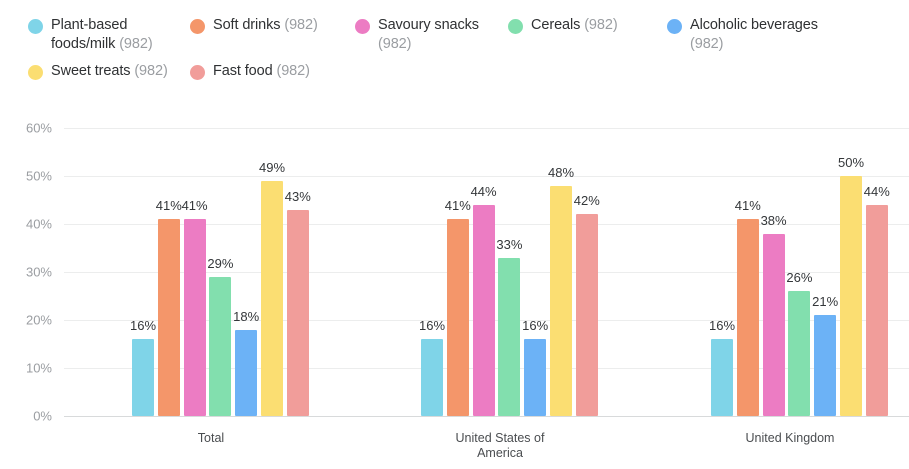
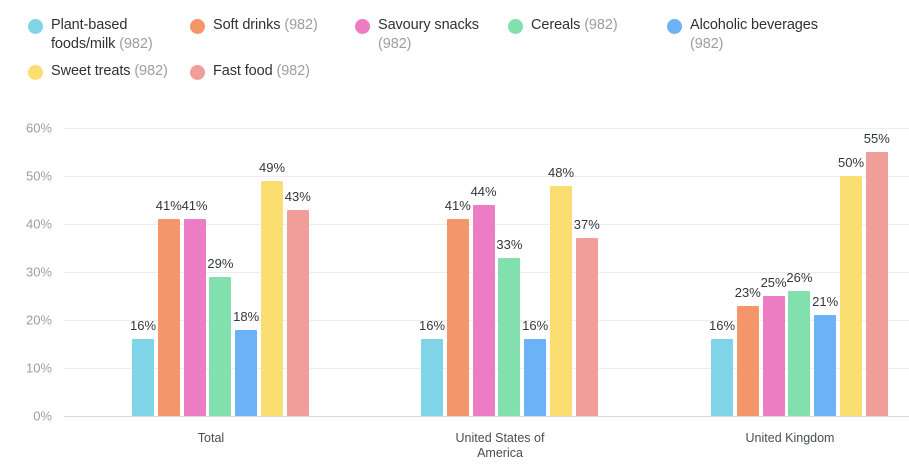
Fast food/United States of America: 42% -> 37%
Soft drinks/United Kingdom: 41% -> 23%
Savoury snacks/United Kingdom: 38% -> 25%
Fast food/United Kingdom: 44% -> 55%
